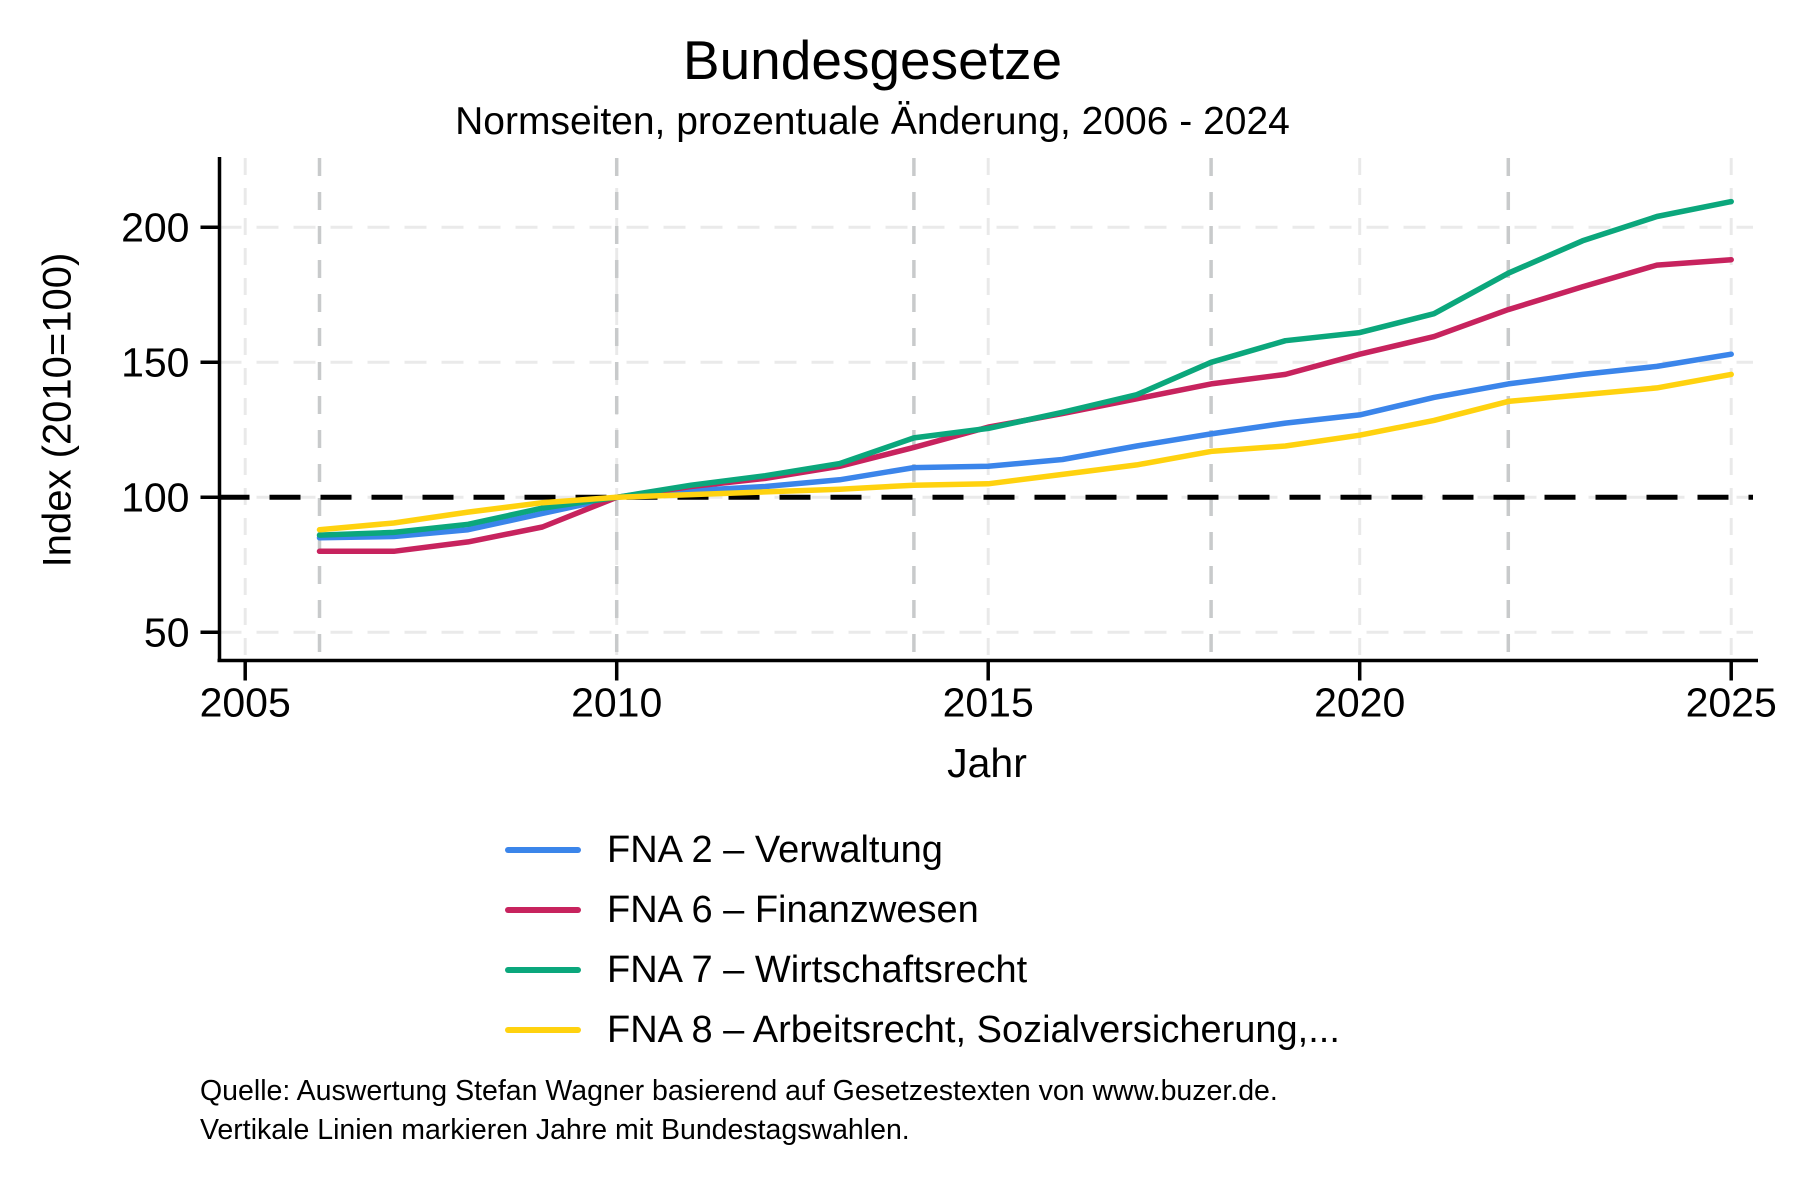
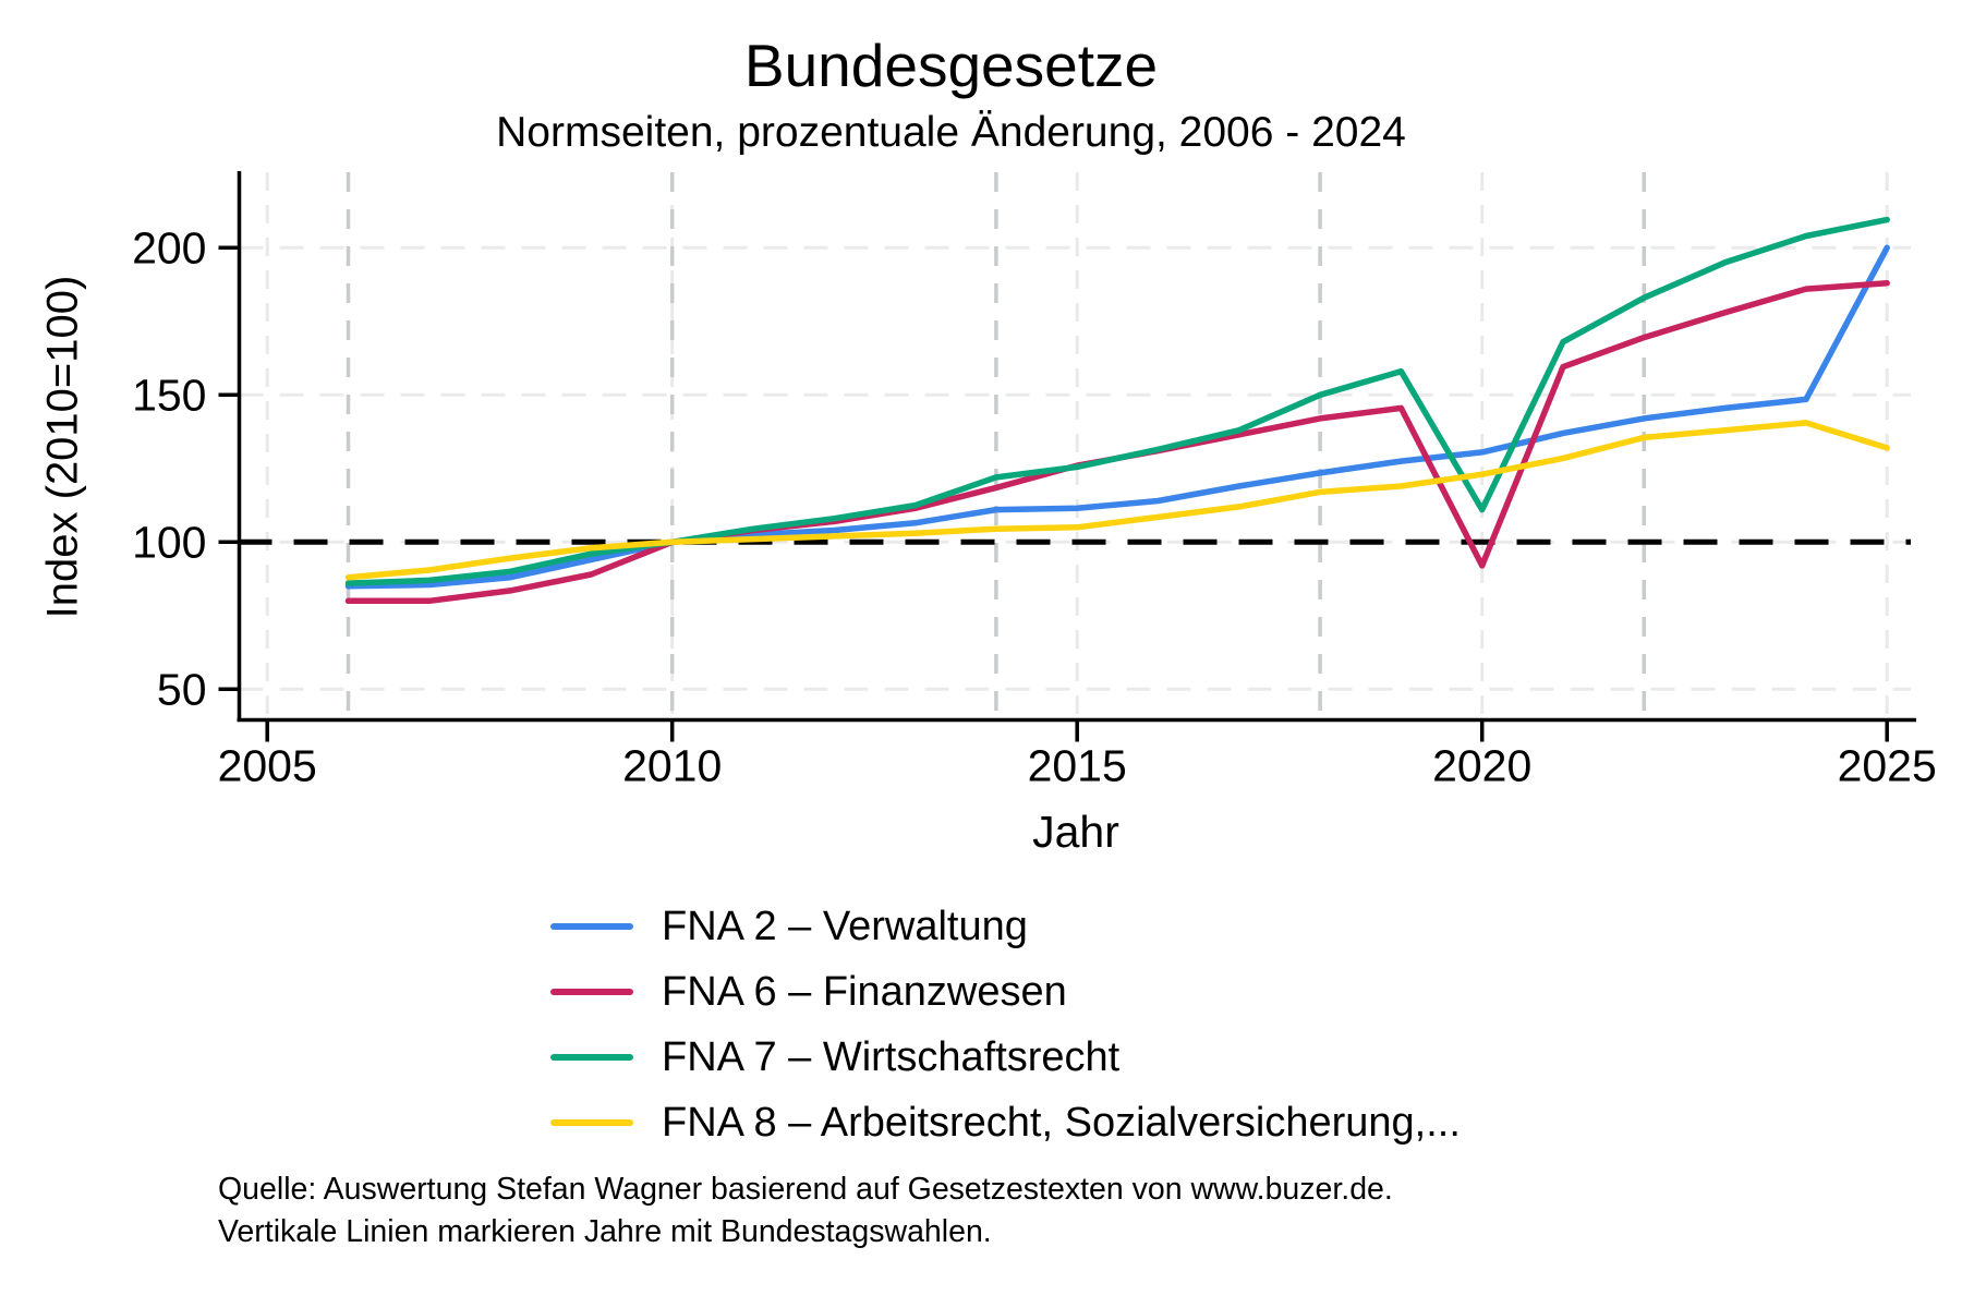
FNA 6 – Finanzwesen/2020: 153 -> 92
FNA 7 – Wirtschaftsrecht/2020: 161 -> 111
FNA 2 – Verwaltung/2025: 153 -> 200
FNA 8 – Arbeitsrecht, Sozialversicherung,.../2025: 146 -> 132
